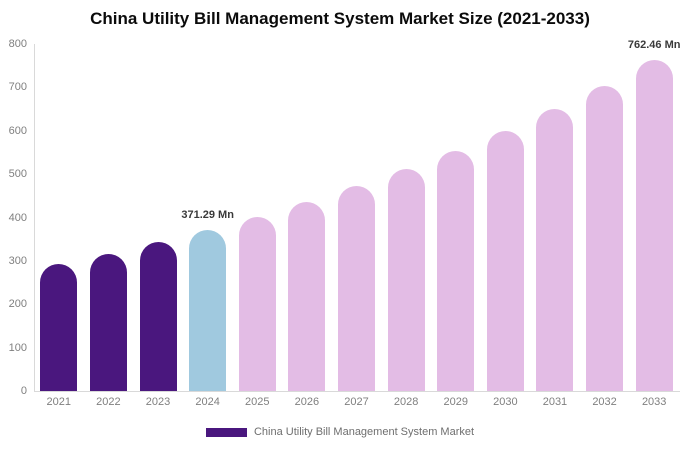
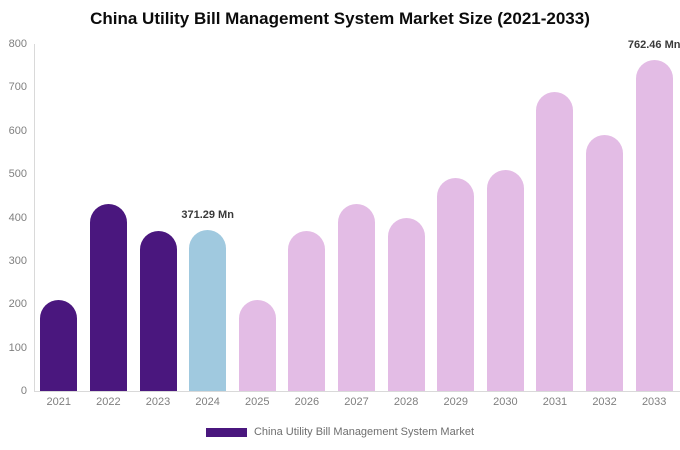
2021: 290 -> 210
2022: 320 -> 430
2023: 340 -> 370
2025: 400 -> 210
2026: 440 -> 370
2027: 470 -> 430
2028: 510 -> 400
2029: 550 -> 490
2030: 600 -> 510
2031: 650 -> 690
2032: 700 -> 590
